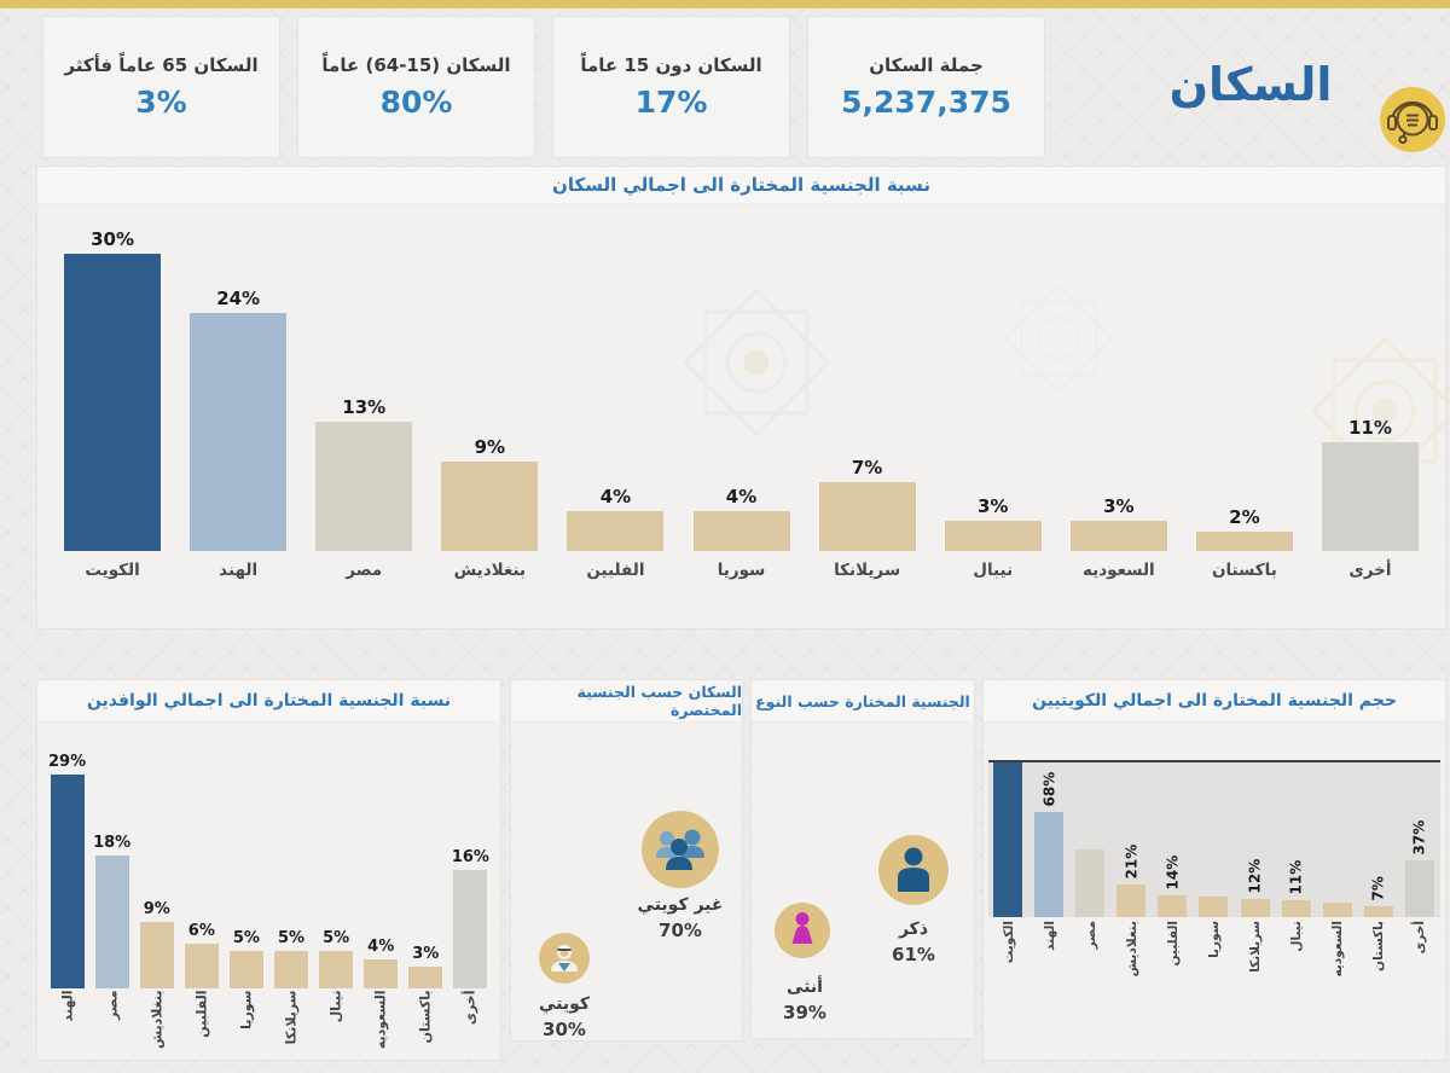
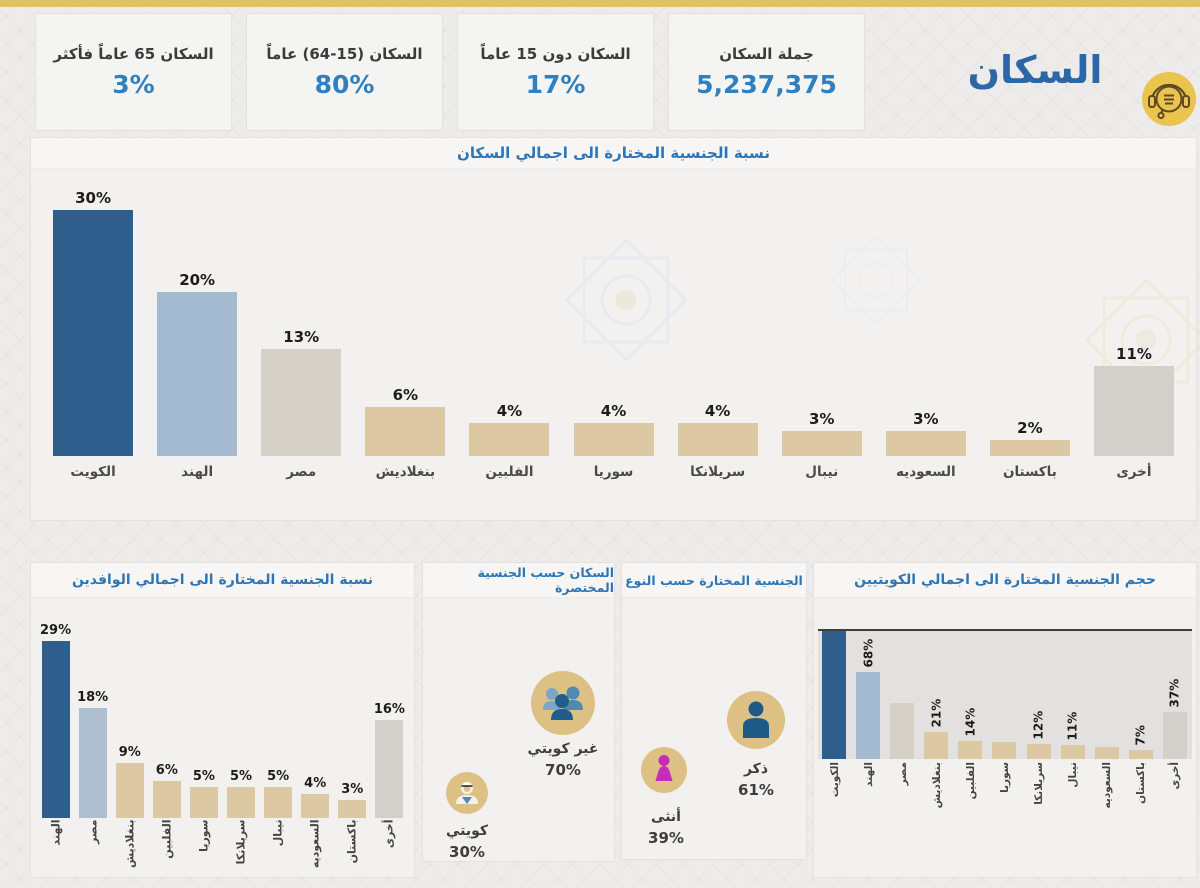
نسبة الجنسية المختارة الى اجمالي السكان/الهند: 24% -> 20%
نسبة الجنسية المختارة الى اجمالي السكان/بنغلاديش: 9% -> 6%
نسبة الجنسية المختارة الى اجمالي السكان/سريلانكا: 7% -> 4%
